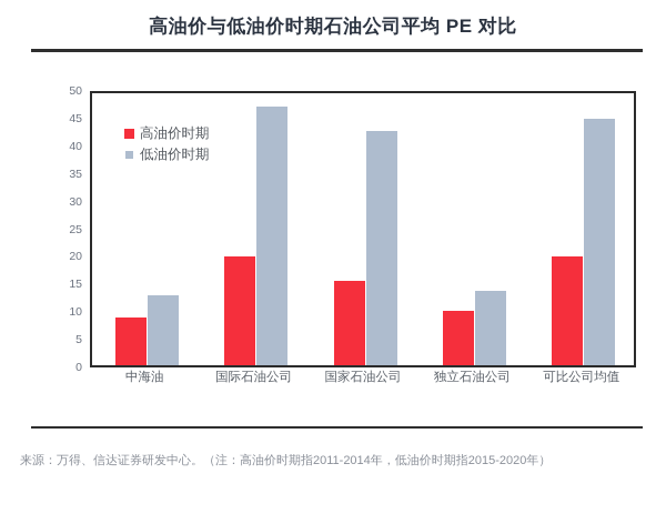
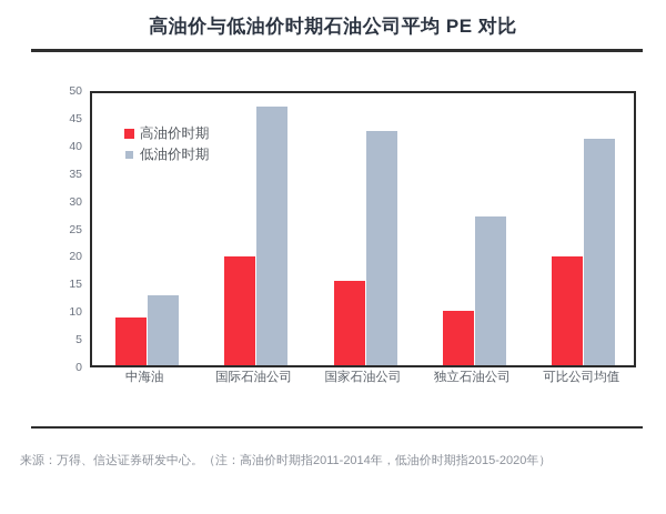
低油价时期/独立石油公司: 13 -> 27
低油价时期/可比公司均值: 45 -> 41
